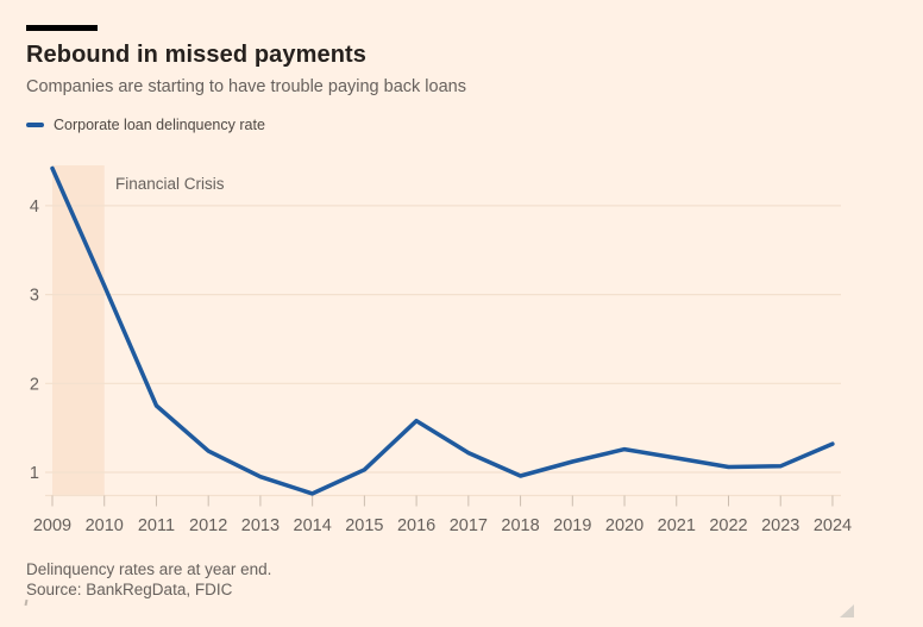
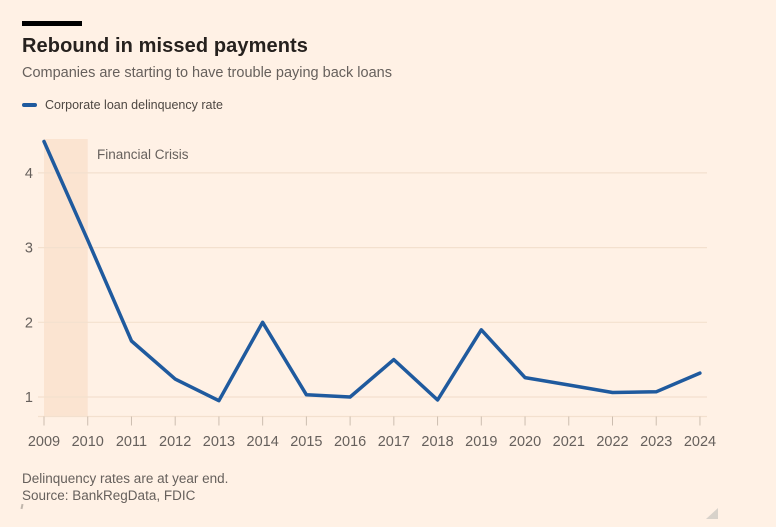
2014: 0.8 -> 2.0
2016: 1.6 -> 1.0
2017: 1.2 -> 1.5
2019: 1.1 -> 1.9
